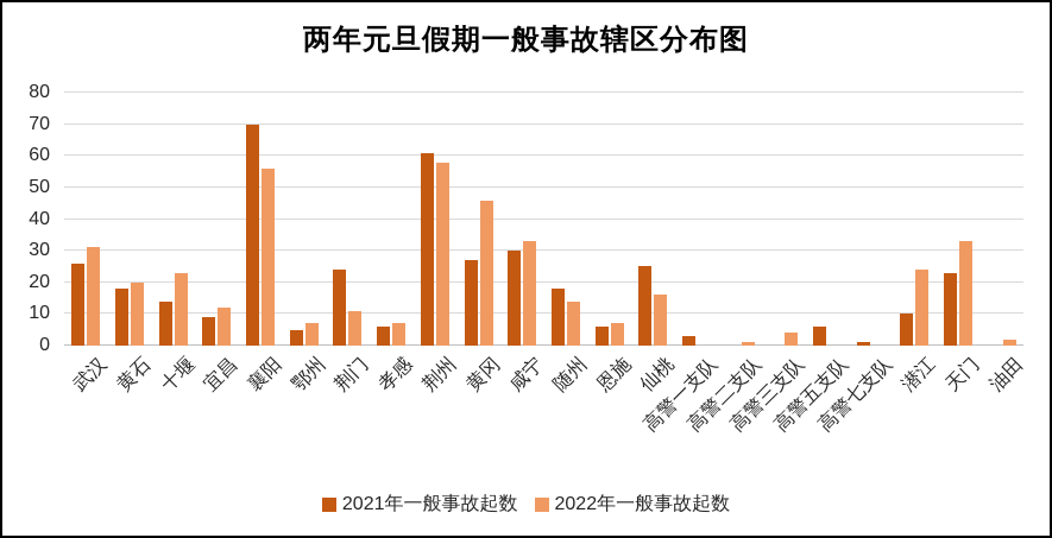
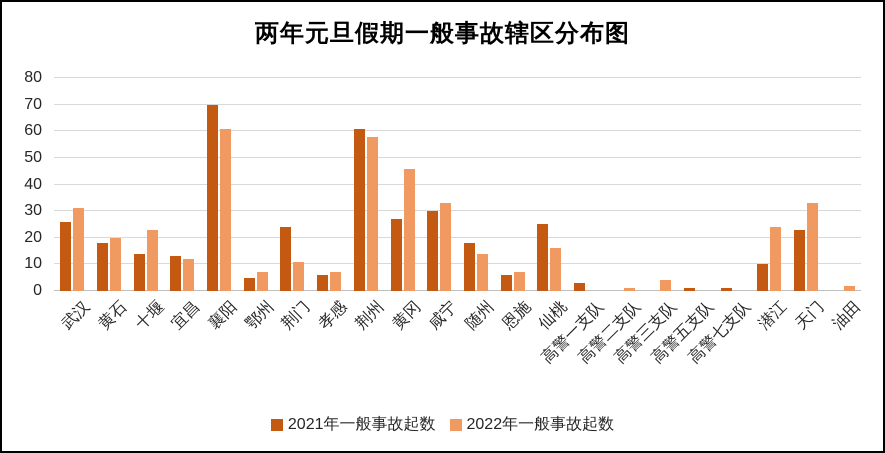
2021年一般事故起数/宜昌: 9 -> 13
2022年一般事故起数/襄阳: 56 -> 61
2021年一般事故起数/高警五支队: 6 -> 1
